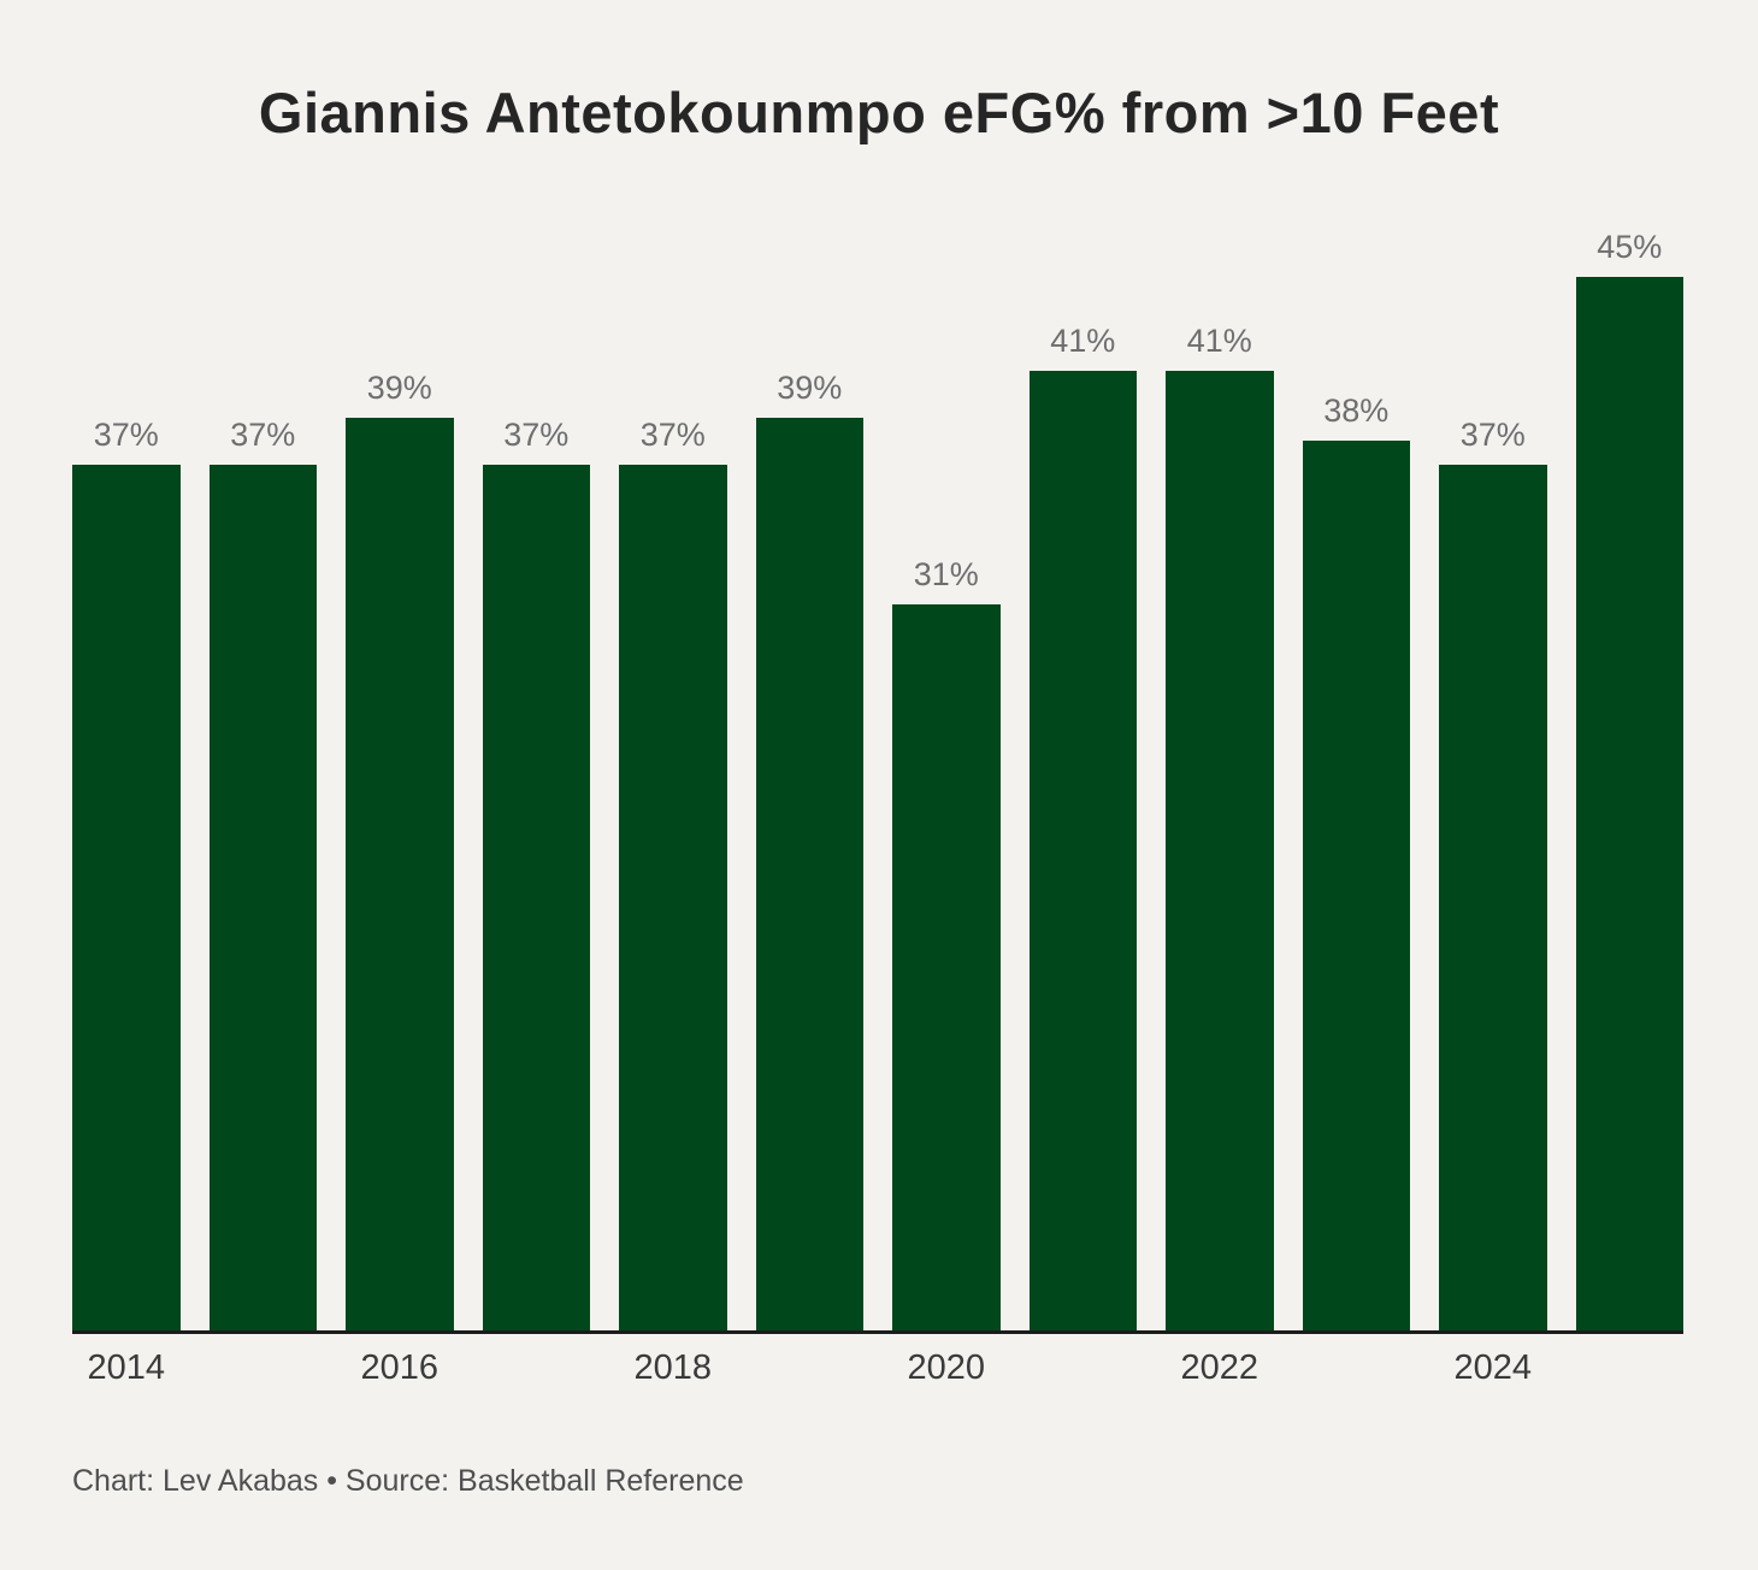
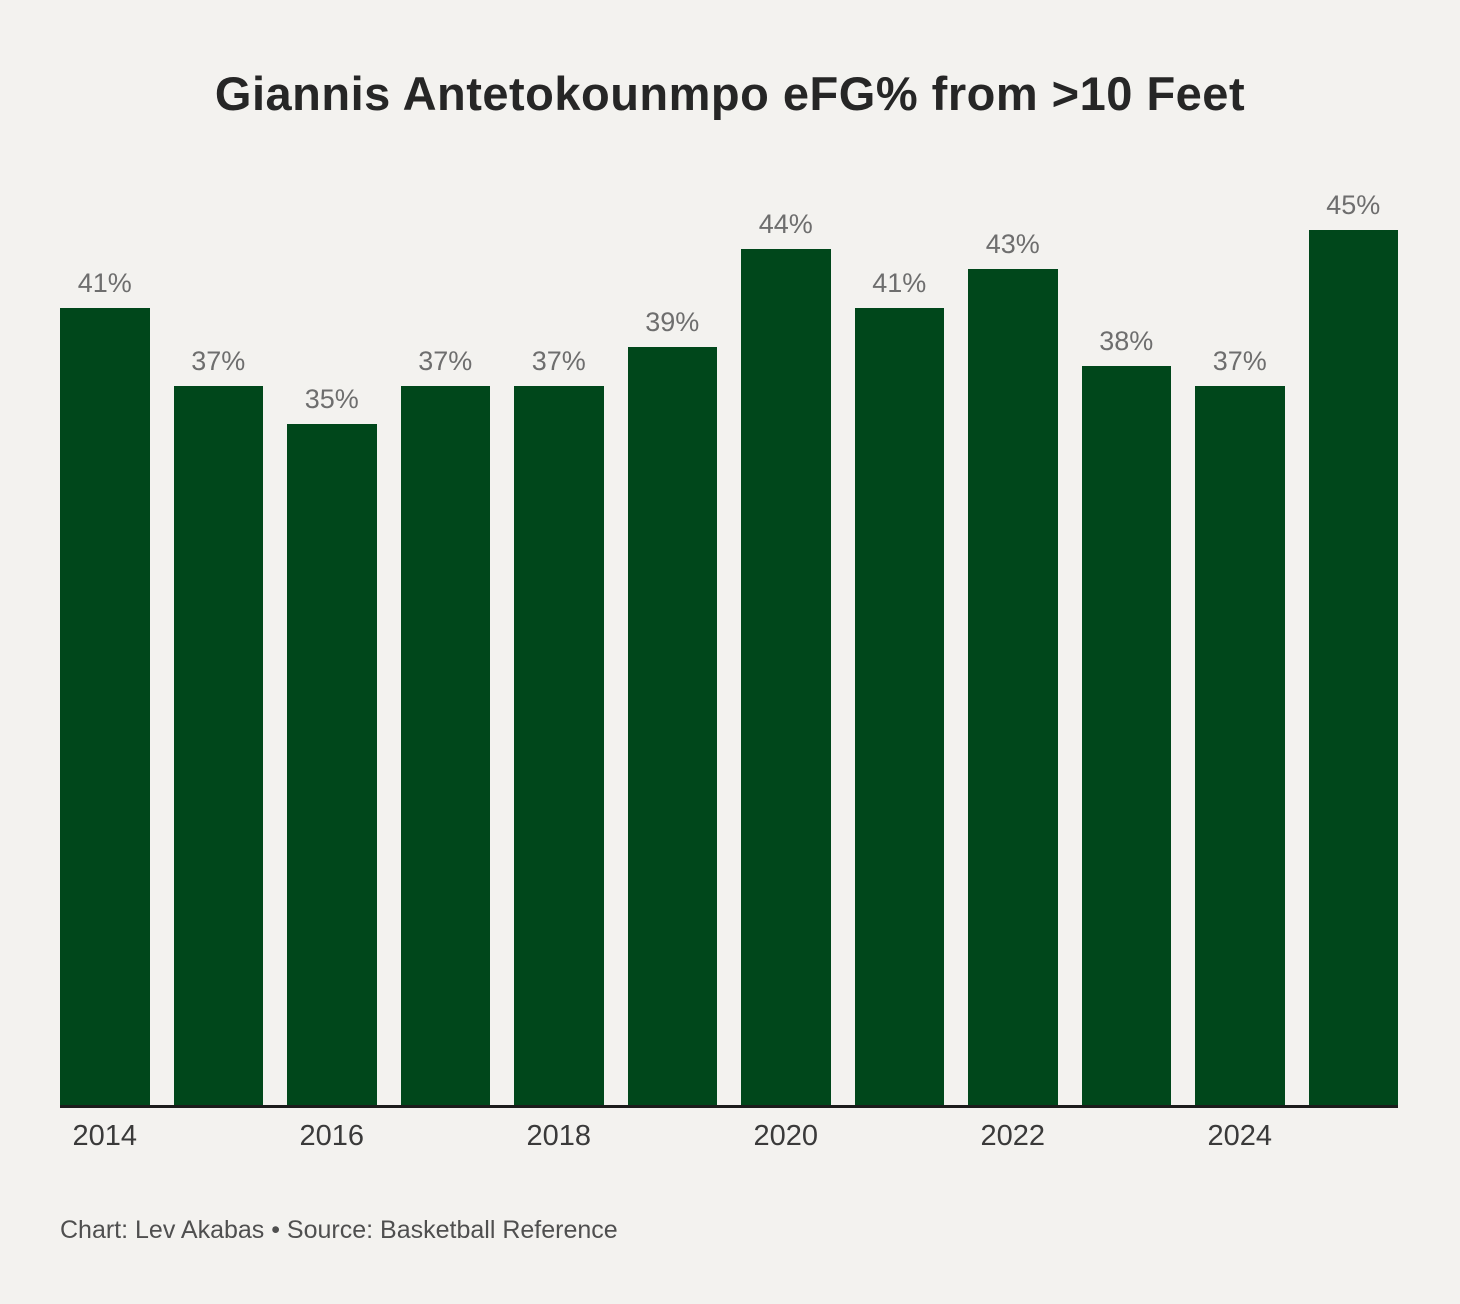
2014: 37% -> 41%
2016: 39% -> 35%
2020: 31% -> 44%
2022: 41% -> 43%
